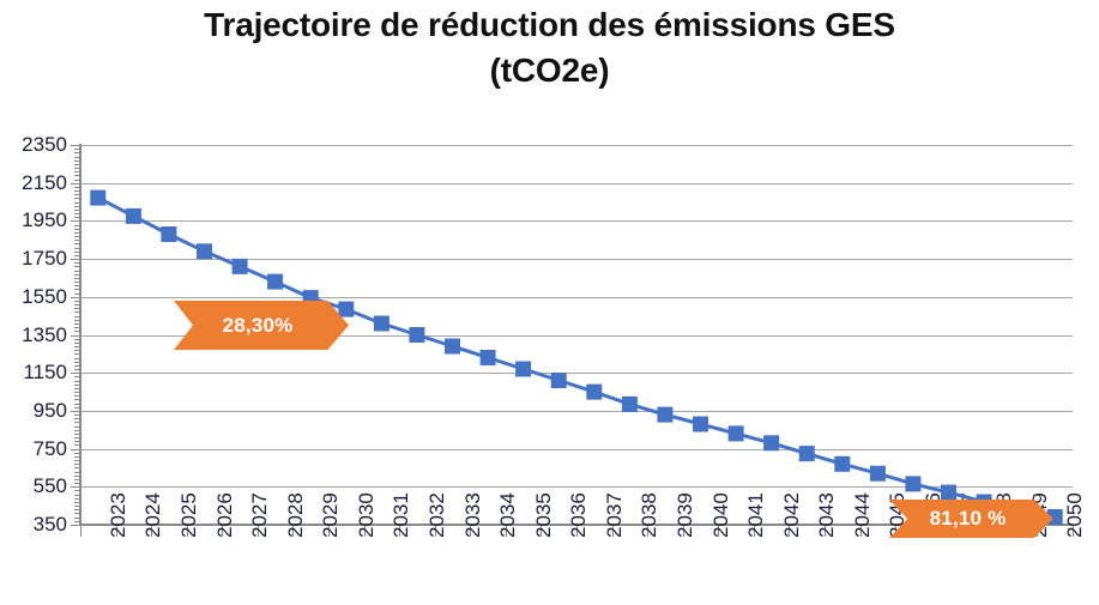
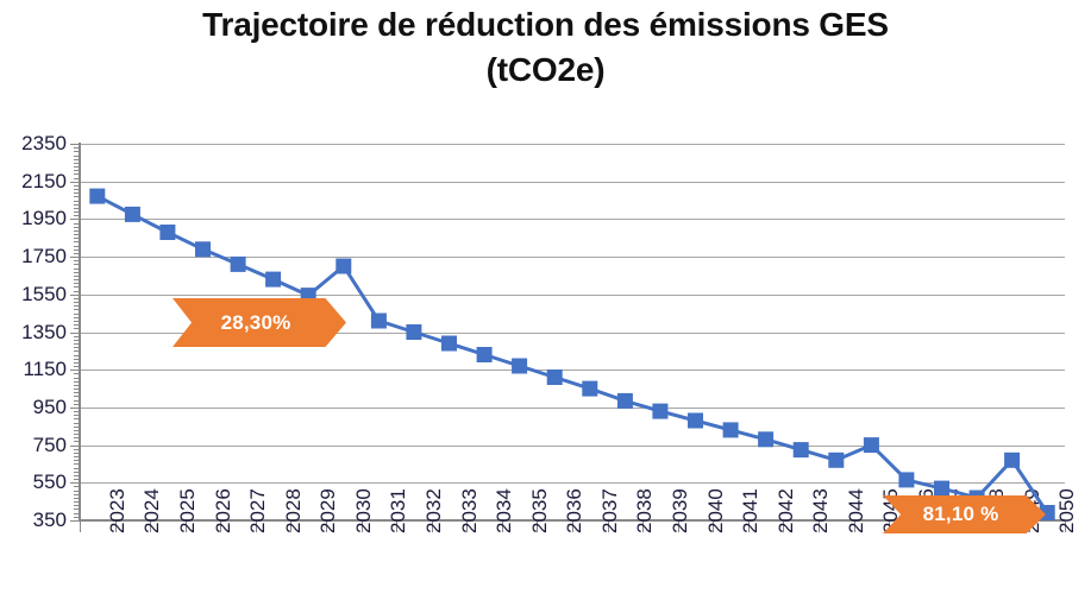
2030: 1480 -> 1700
2045: 620 -> 750
2049: 420 -> 670
